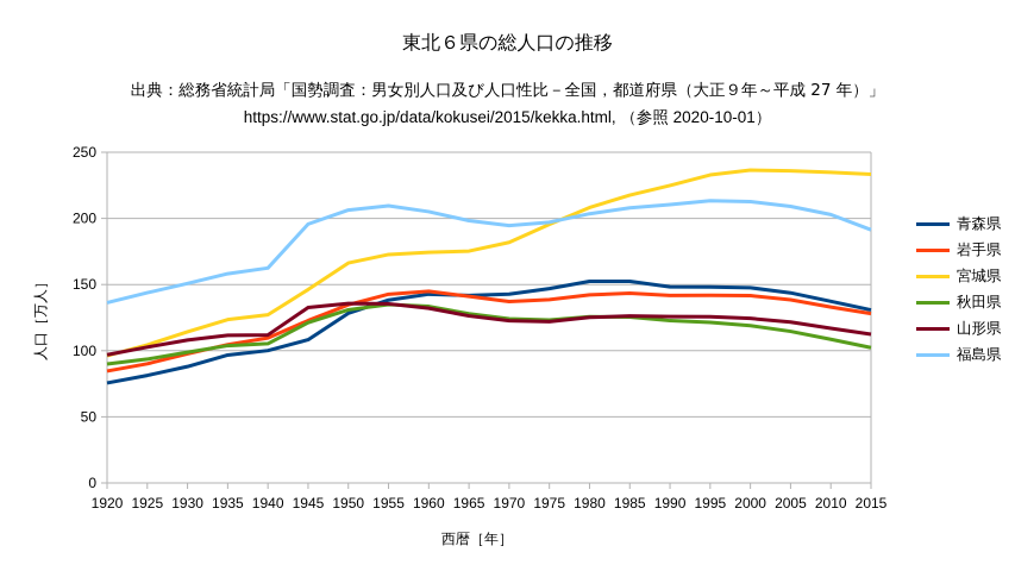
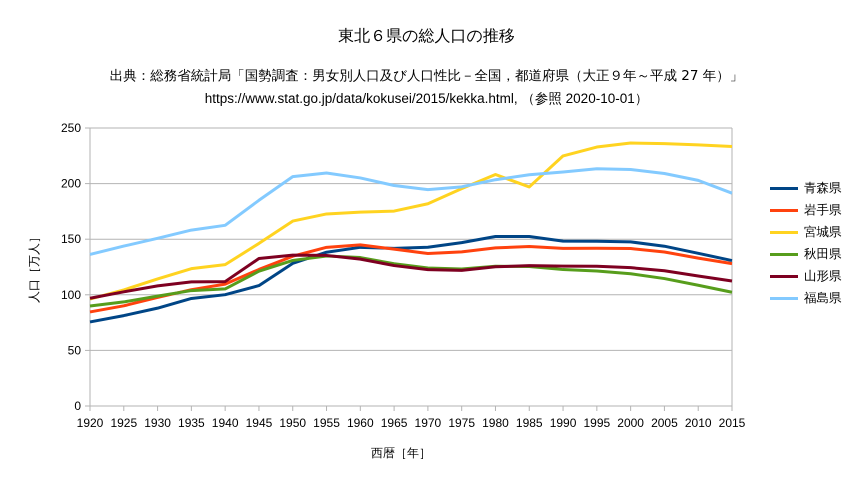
福島県/1945: 196 -> 185
宮城県/1985: 218 -> 197
